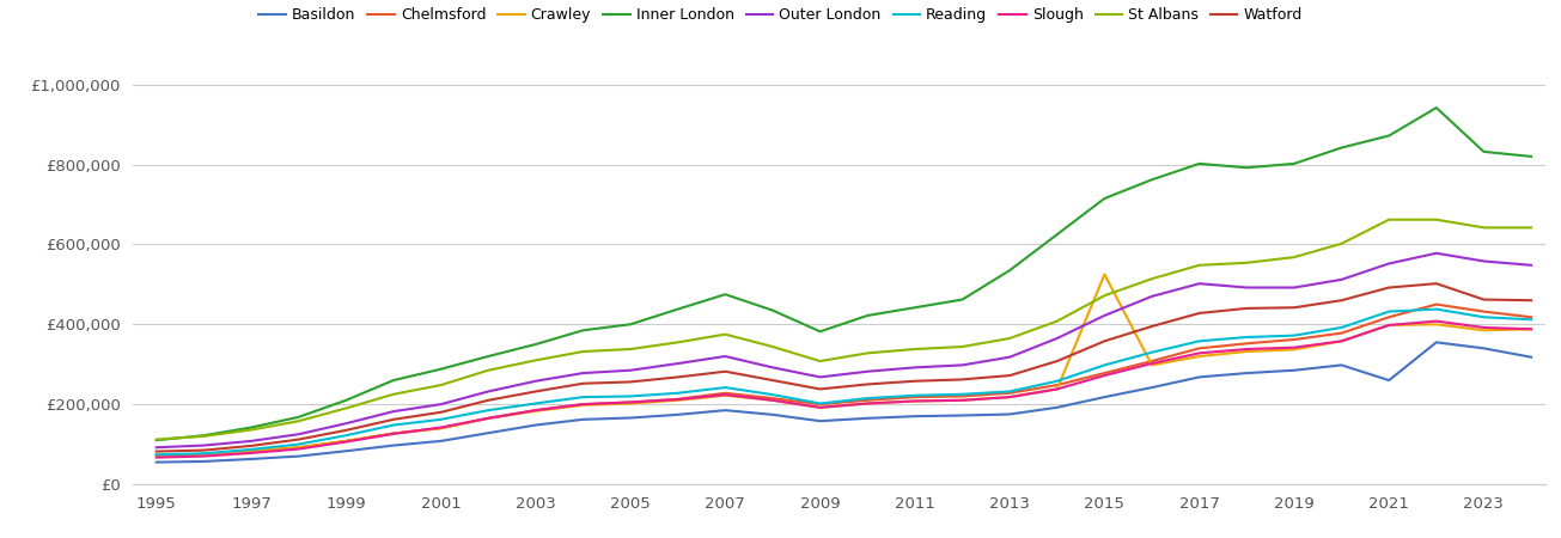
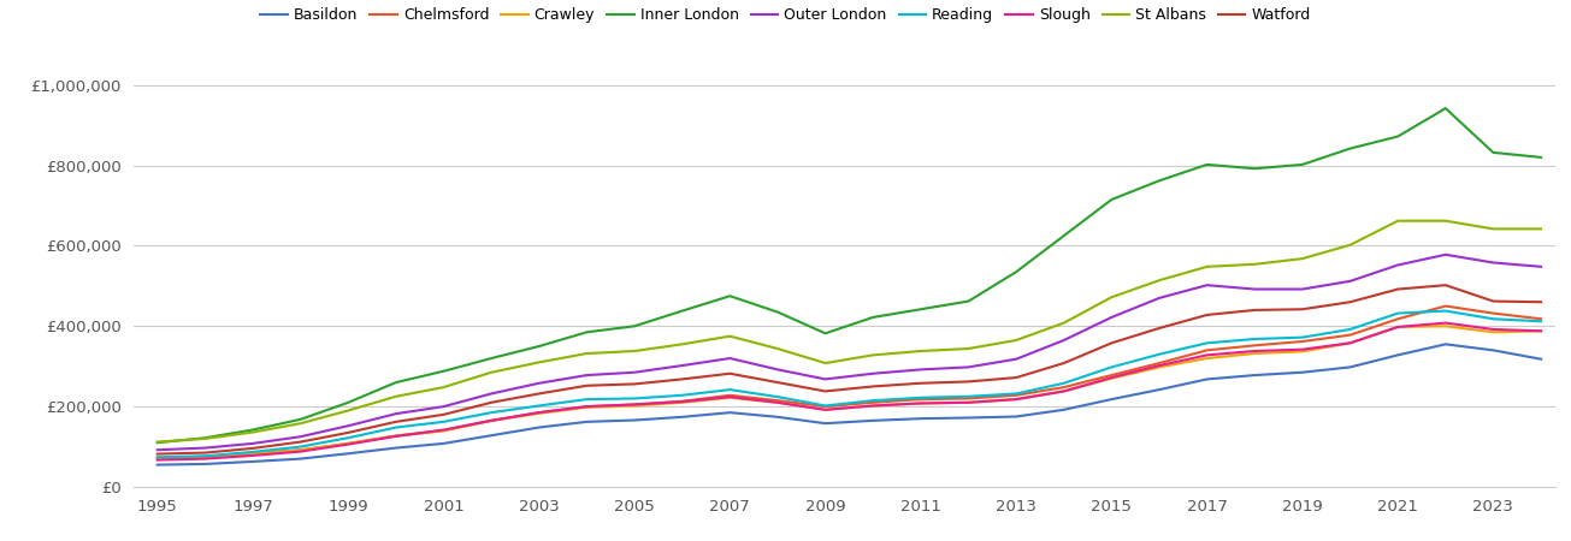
Crawley/2015: £525,000 -> £270,000
Basildon/2021: £260,000 -> £328,000
